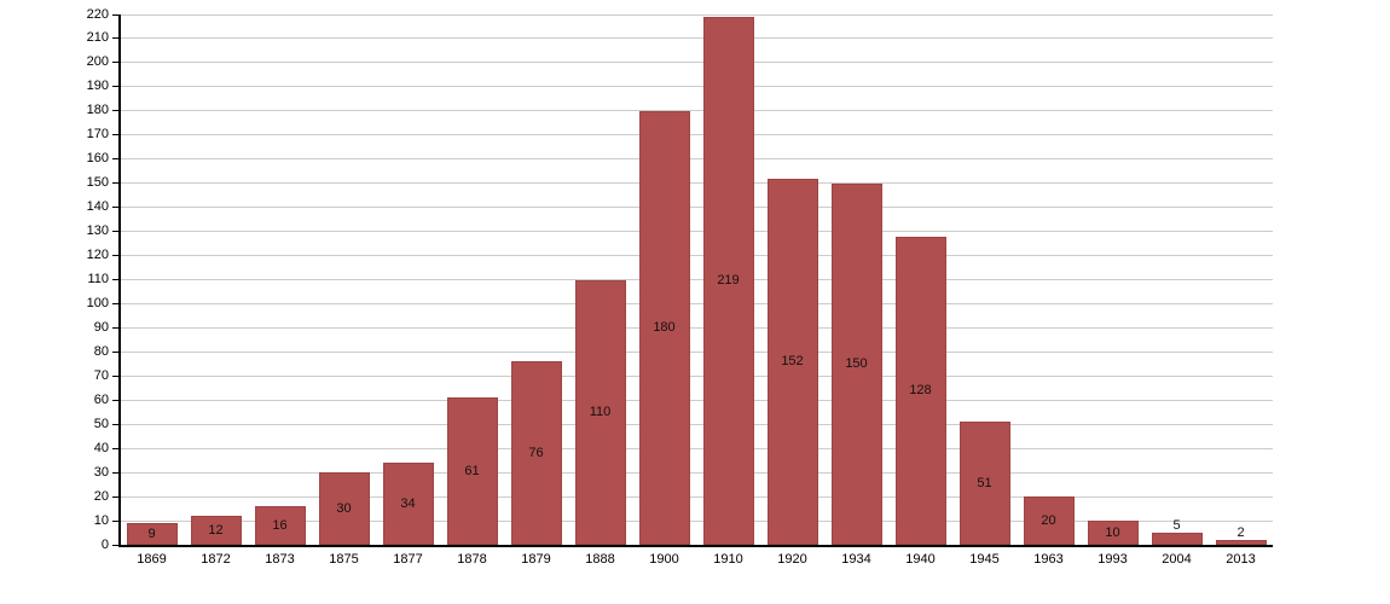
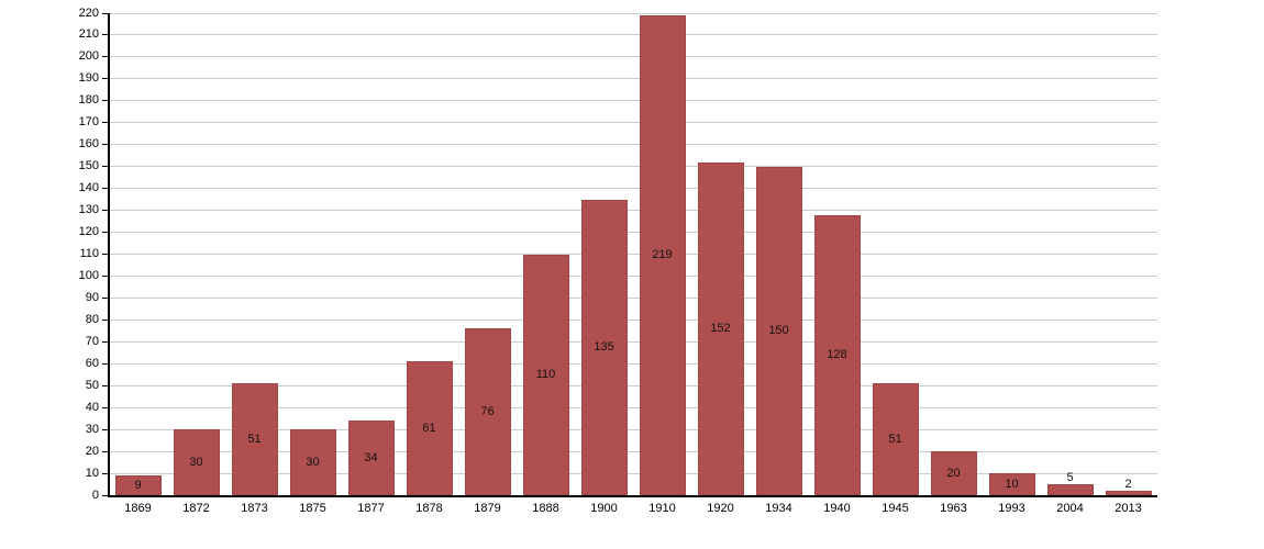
1872: 12 -> 30
1873: 16 -> 51
1900: 180 -> 135
